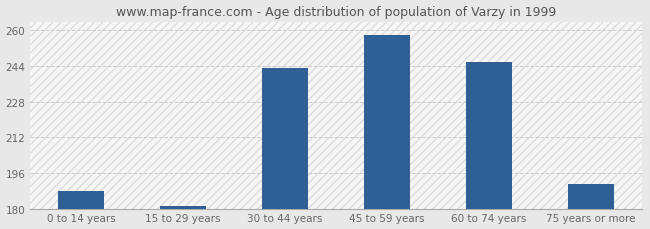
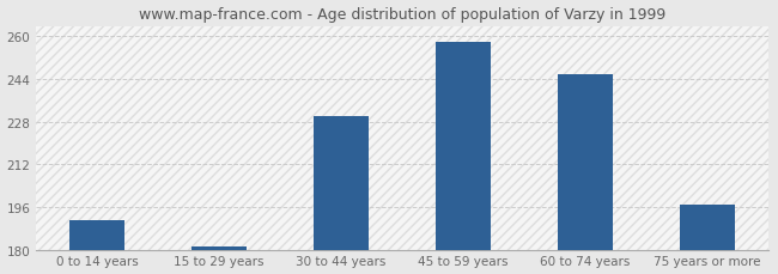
0 to 14 years: 188 -> 191
30 to 44 years: 243 -> 230
75 years or more: 191 -> 197
